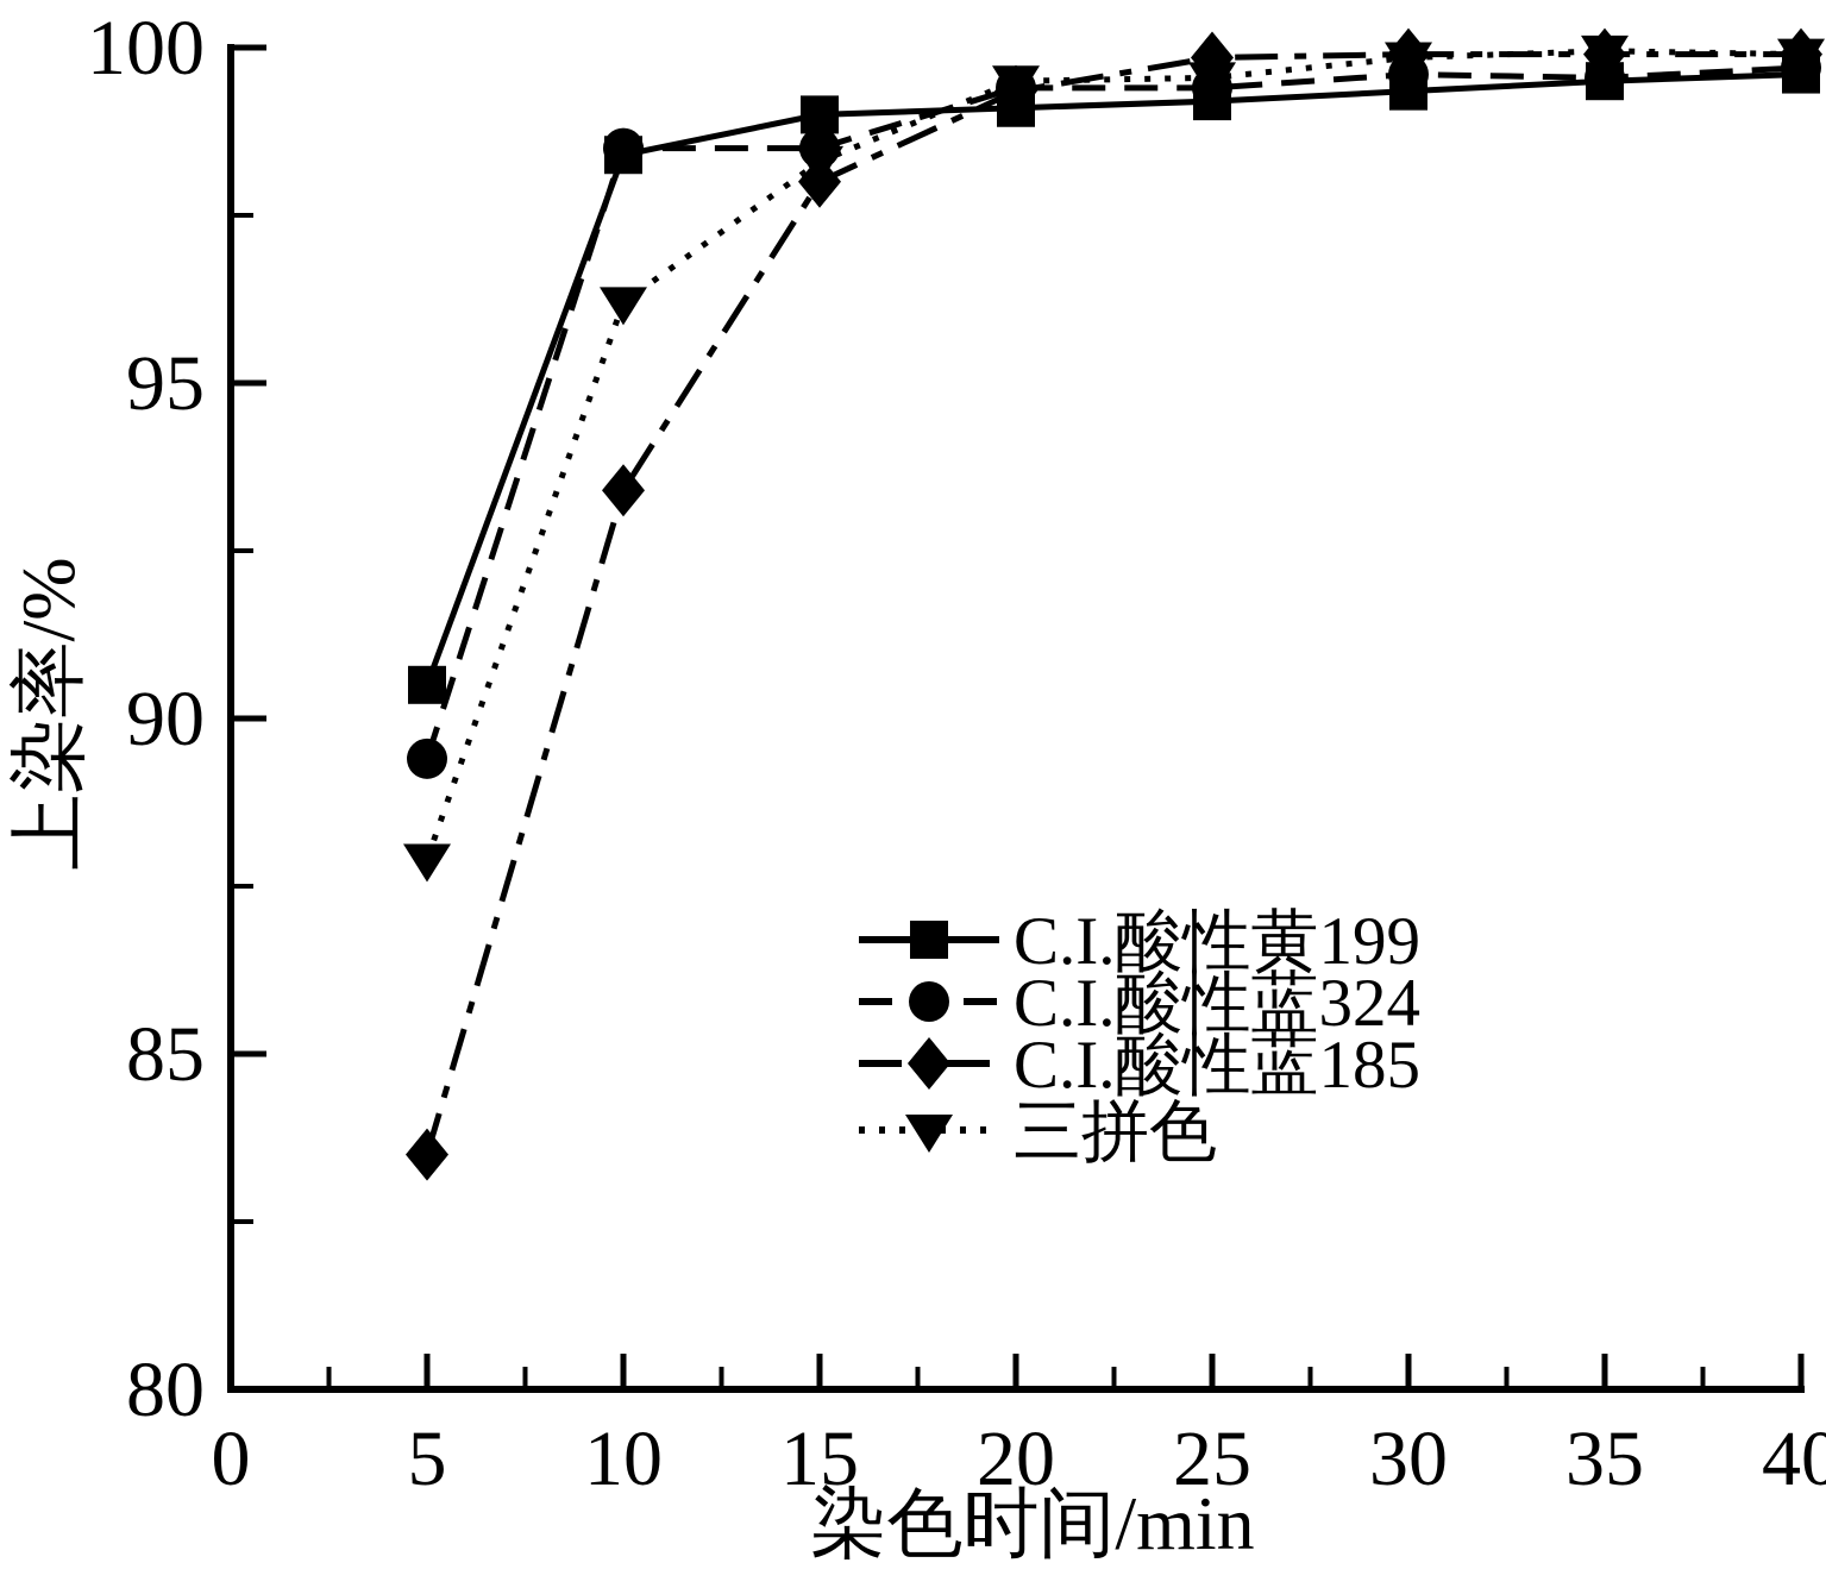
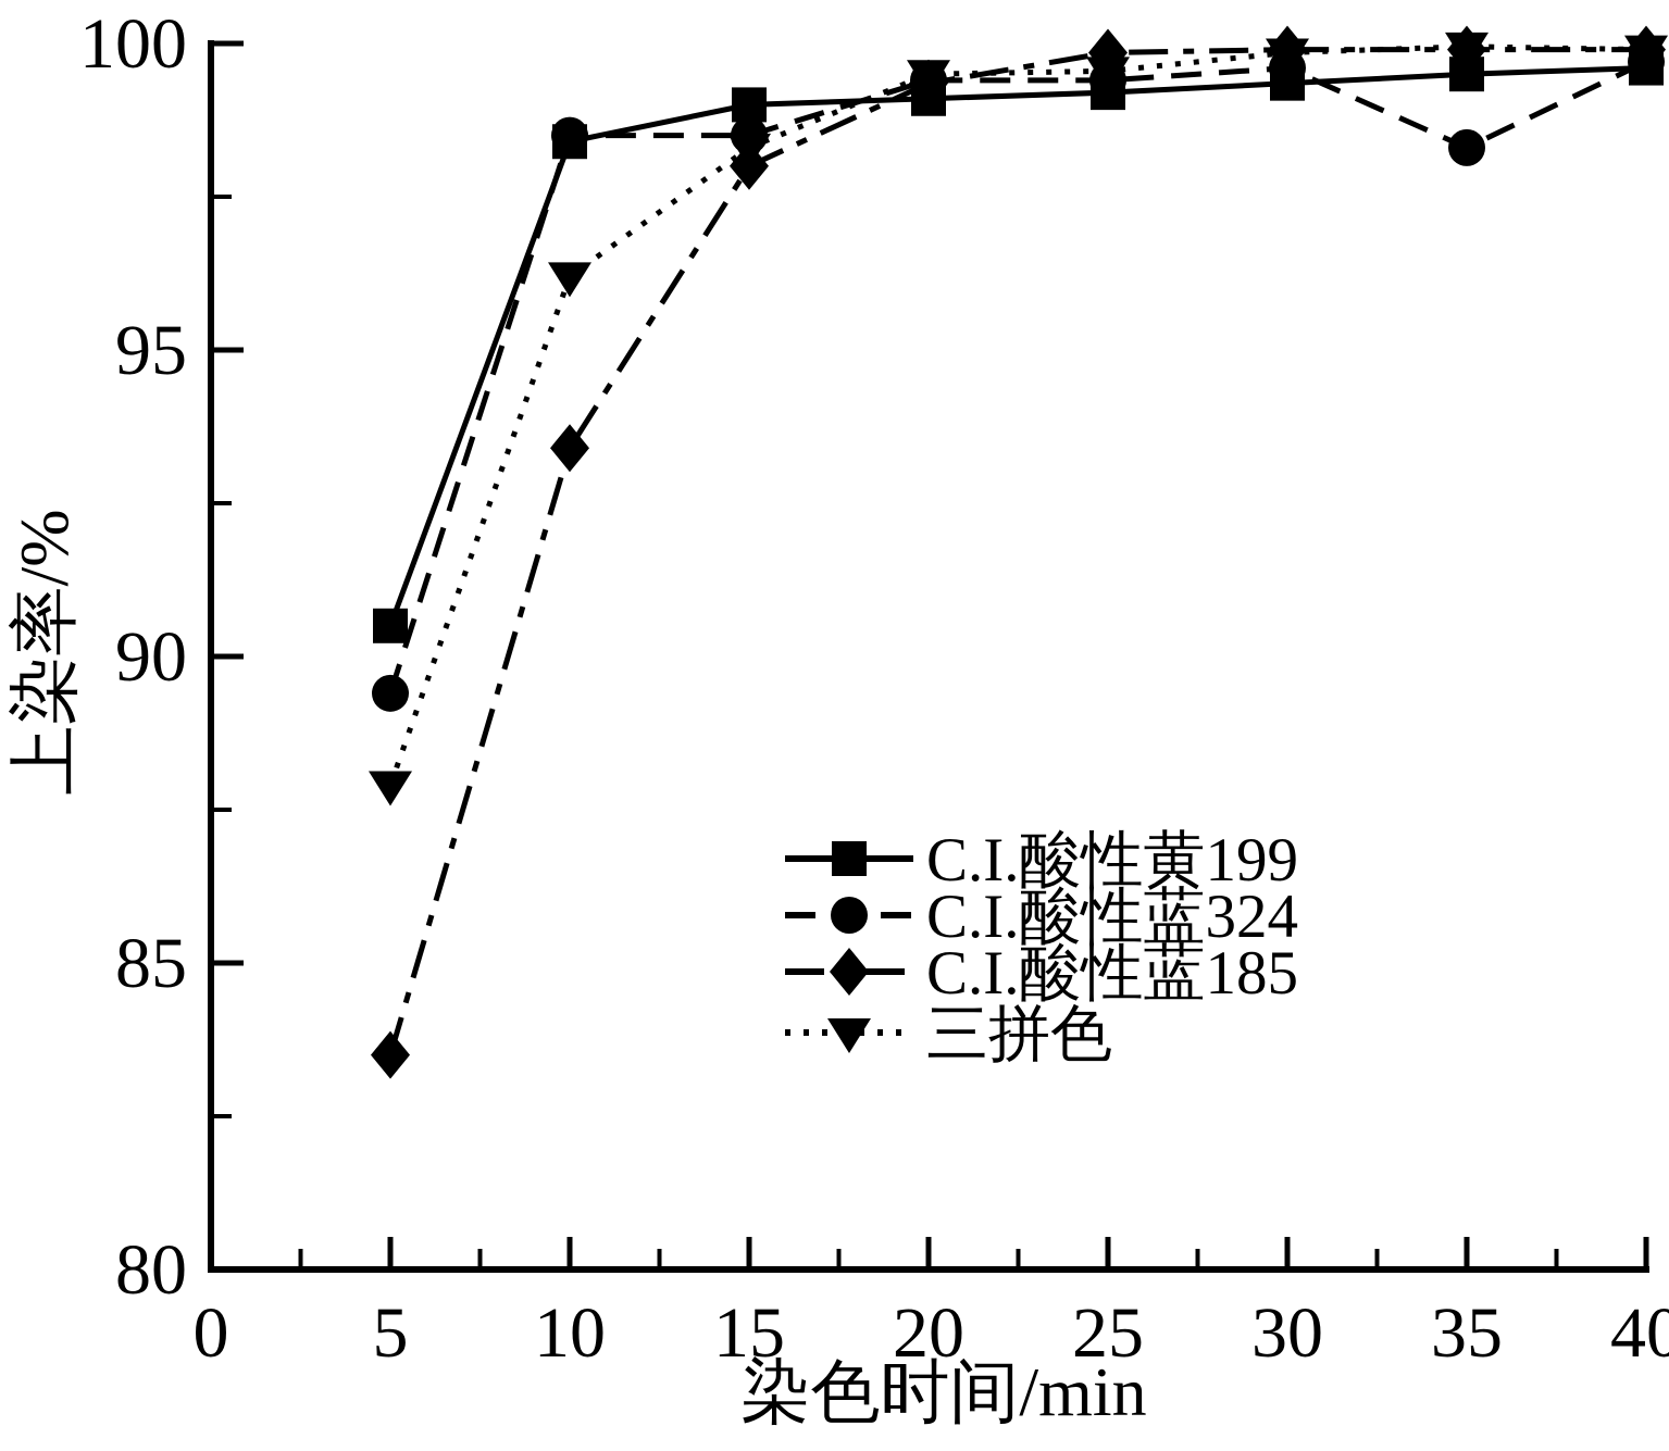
C.I.酸性蓝324/35: 99.5 -> 98.3
